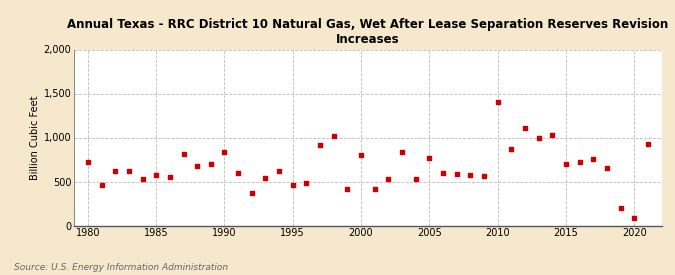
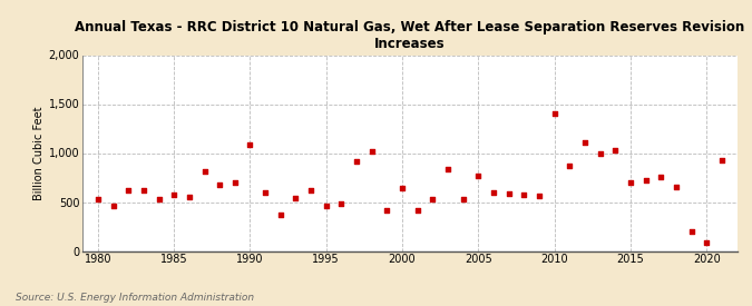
1980: 720 -> 530
1990: 840 -> 1,090
2000: 800 -> 640
